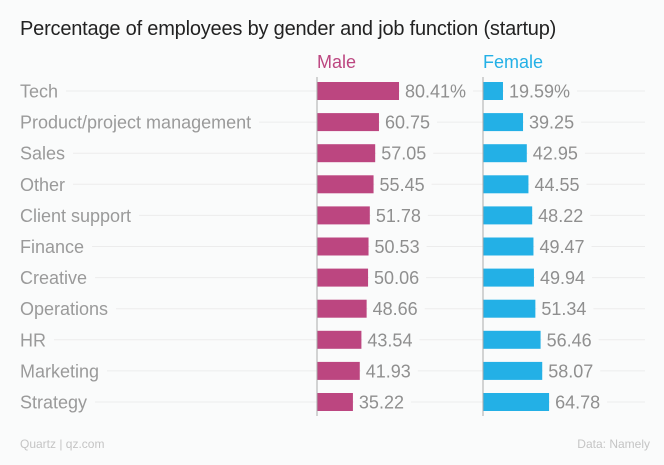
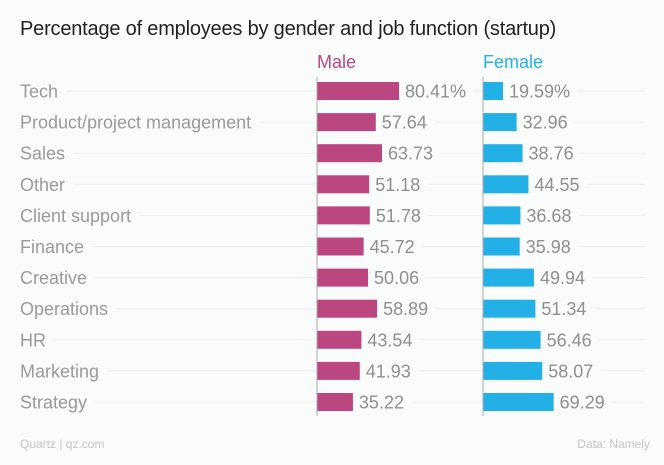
Male/Product/project management: 60.75 -> 57.64
Female/Product/project management: 39.25 -> 32.96
Male/Sales: 57.05 -> 63.73
Female/Sales: 42.95 -> 38.76
Male/Other: 55.45 -> 51.18
Female/Client support: 48.22 -> 36.68
Male/Finance: 50.53 -> 45.72
Female/Finance: 49.47 -> 35.98
Male/Operations: 48.66 -> 58.89
Female/Strategy: 64.78 -> 69.29
